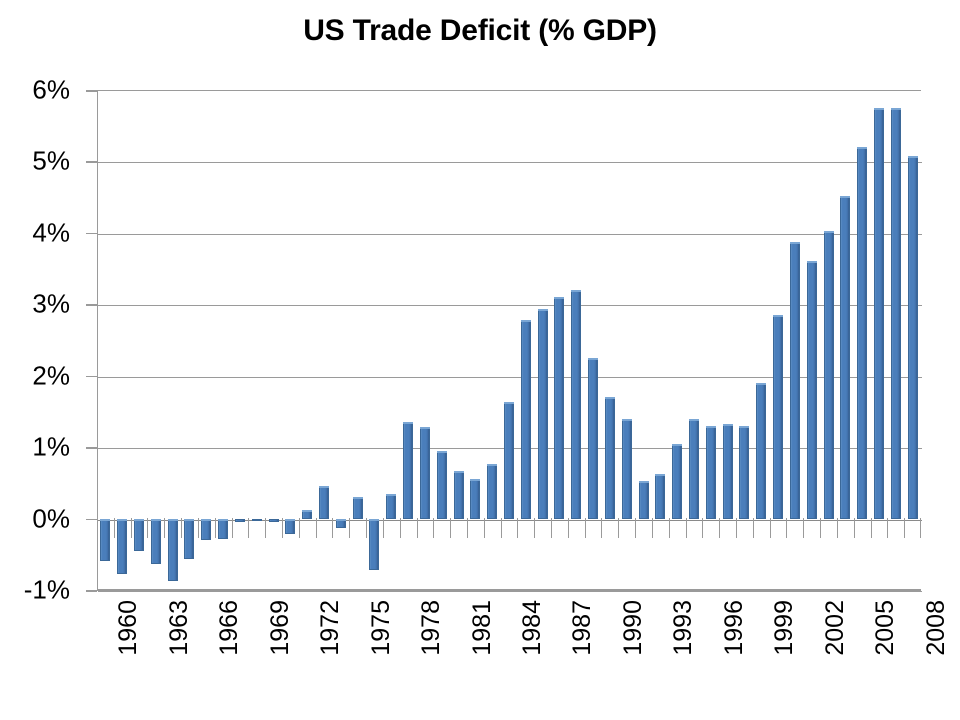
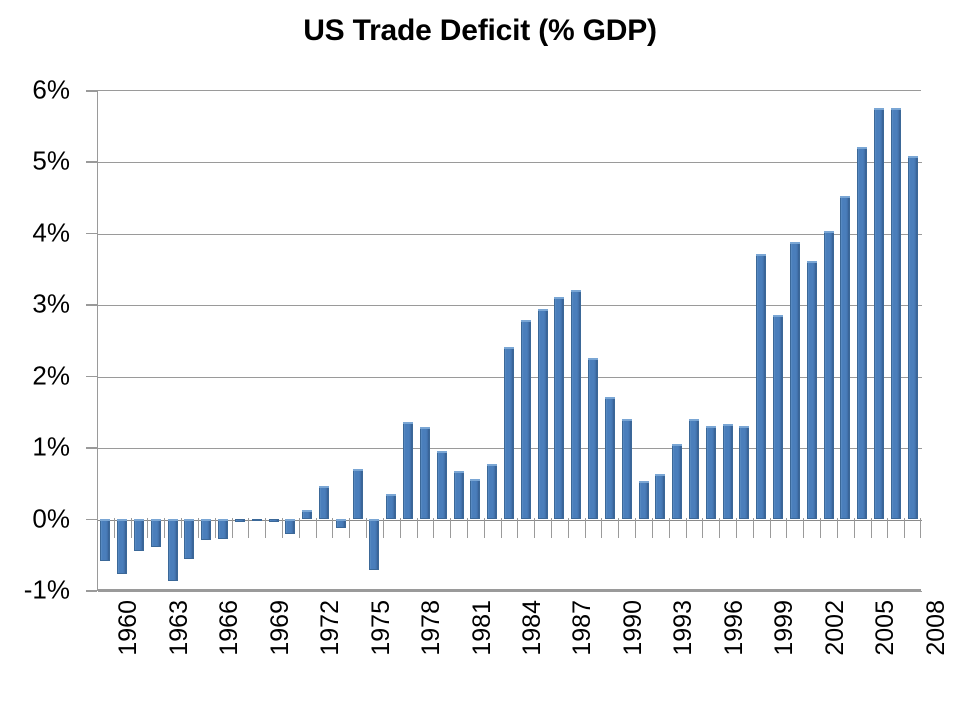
1963: -0.6% -> -0.4%
1975: 0.3% -> 0.7%
1984: 1.6% -> 2.4%
1999: 1.9% -> 3.7%
